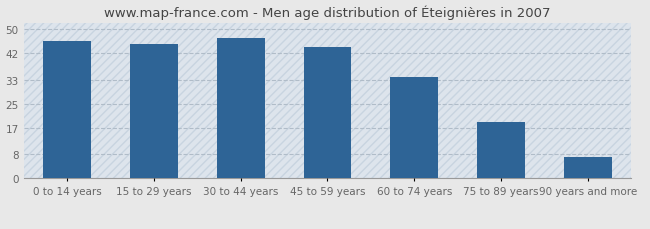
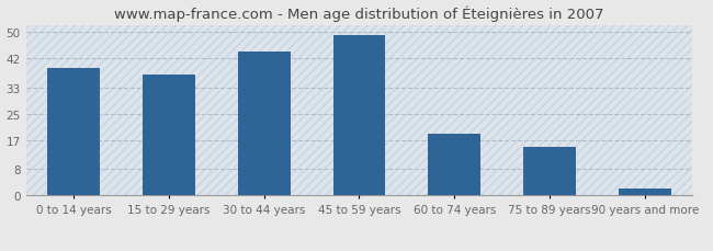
0 to 14 years: 46 -> 39
15 to 29 years: 45 -> 37
30 to 44 years: 47 -> 44
45 to 59 years: 44 -> 49
60 to 74 years: 34 -> 19
75 to 89 years: 19 -> 15
90 years and more: 7 -> 2
